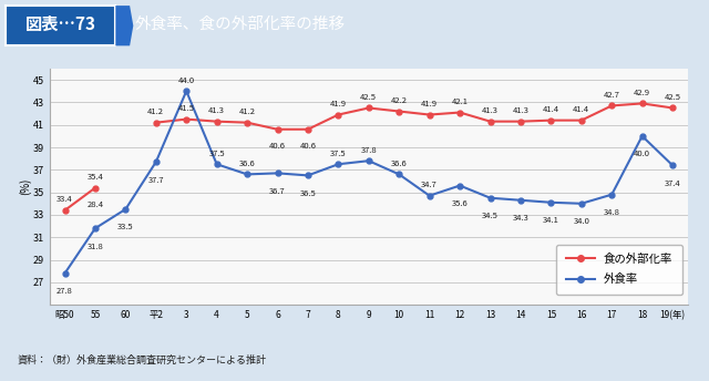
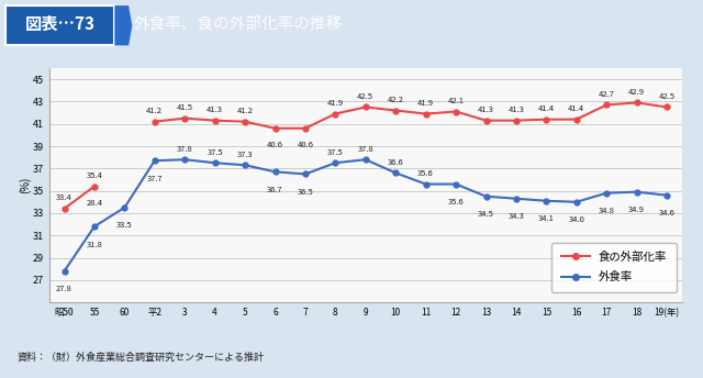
外食率/3: 44.0 -> 37.8
外食率/5: 36.6 -> 37.3
外食率/11: 34.7 -> 35.6
外食率/18: 40.0 -> 34.9
外食率/19(年): 37.4 -> 34.6
